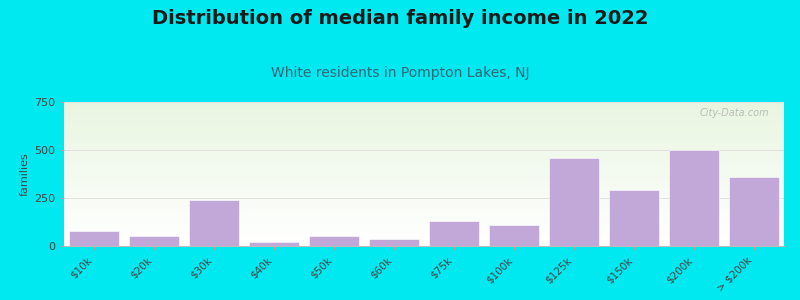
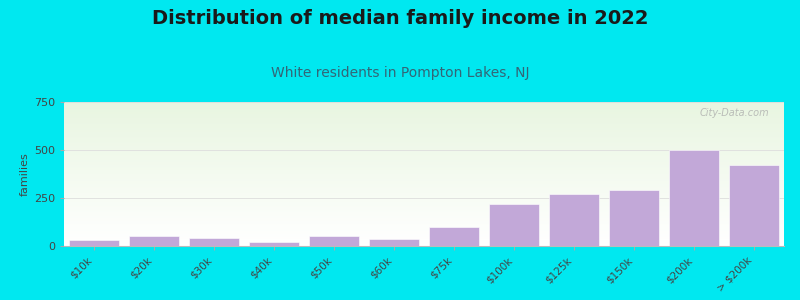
$10k: 80 -> 30
$30k: 240 -> 40
$75k: 130 -> 100
$100k: 110 -> 220
$125k: 460 -> 270
> $200k: 360 -> 420
